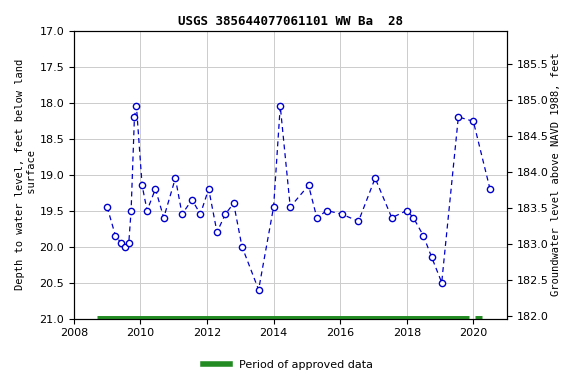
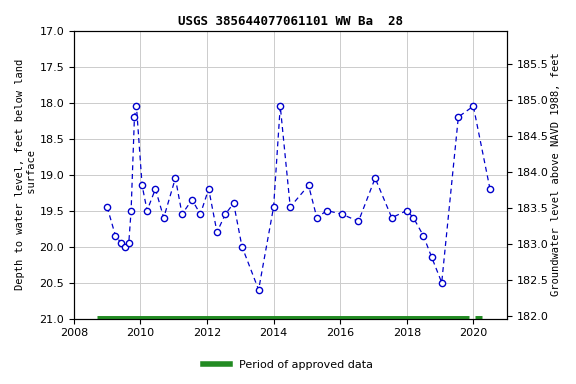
2020: 18.26 -> 18.05
